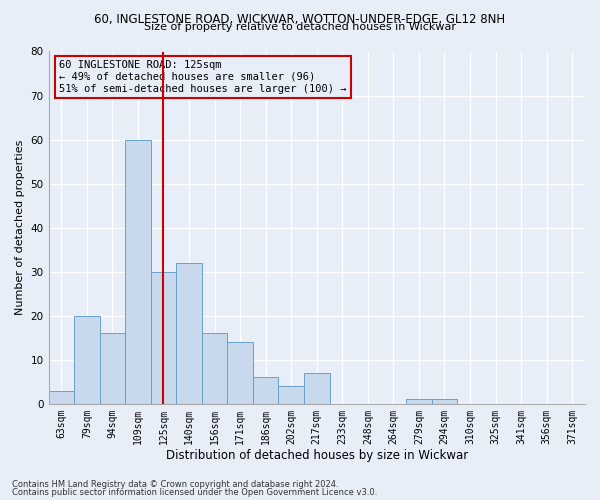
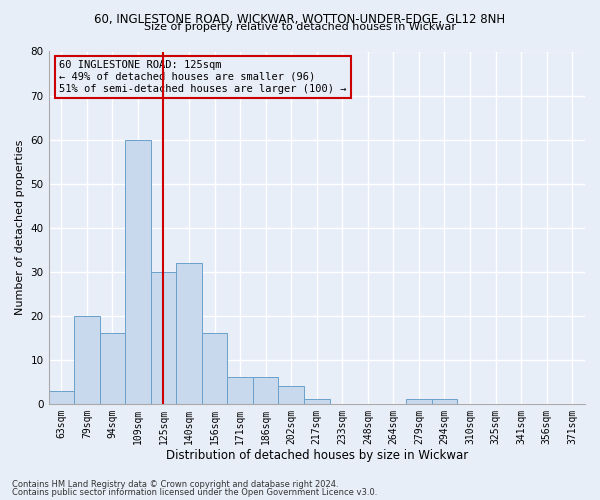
171sqm: 14 -> 6
217sqm: 7 -> 1
